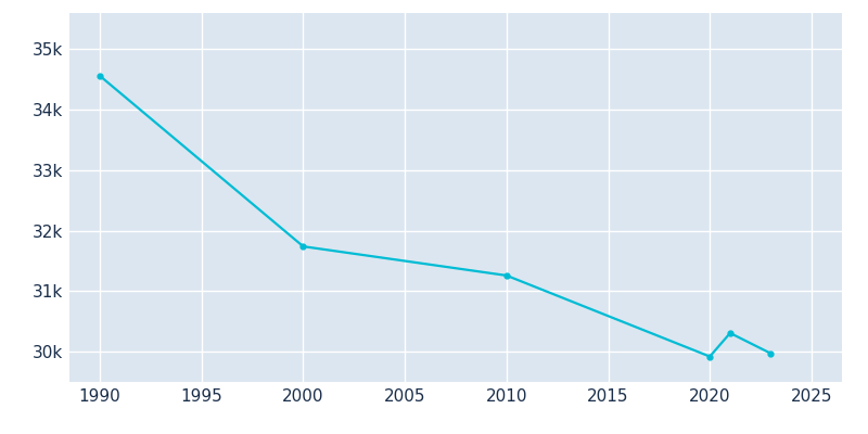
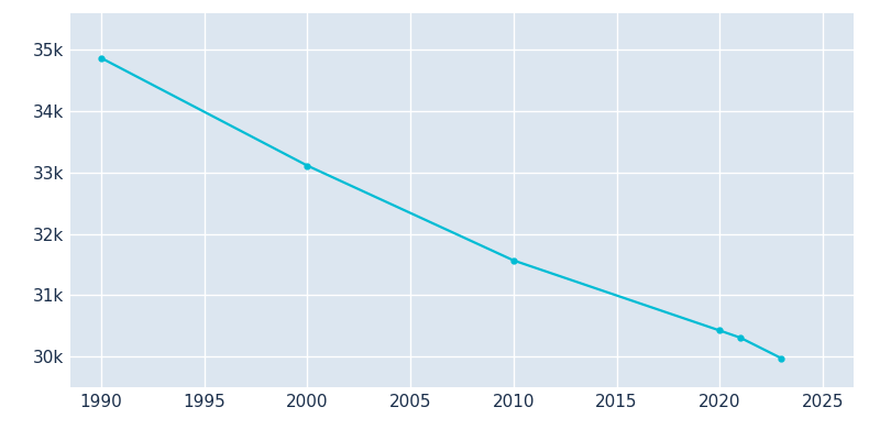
1990: 34.56k -> 34.87k
2000: 31.74k -> 33.11k
2010: 31.26k -> 31.57k
2020: 29.92k -> 30.42k
